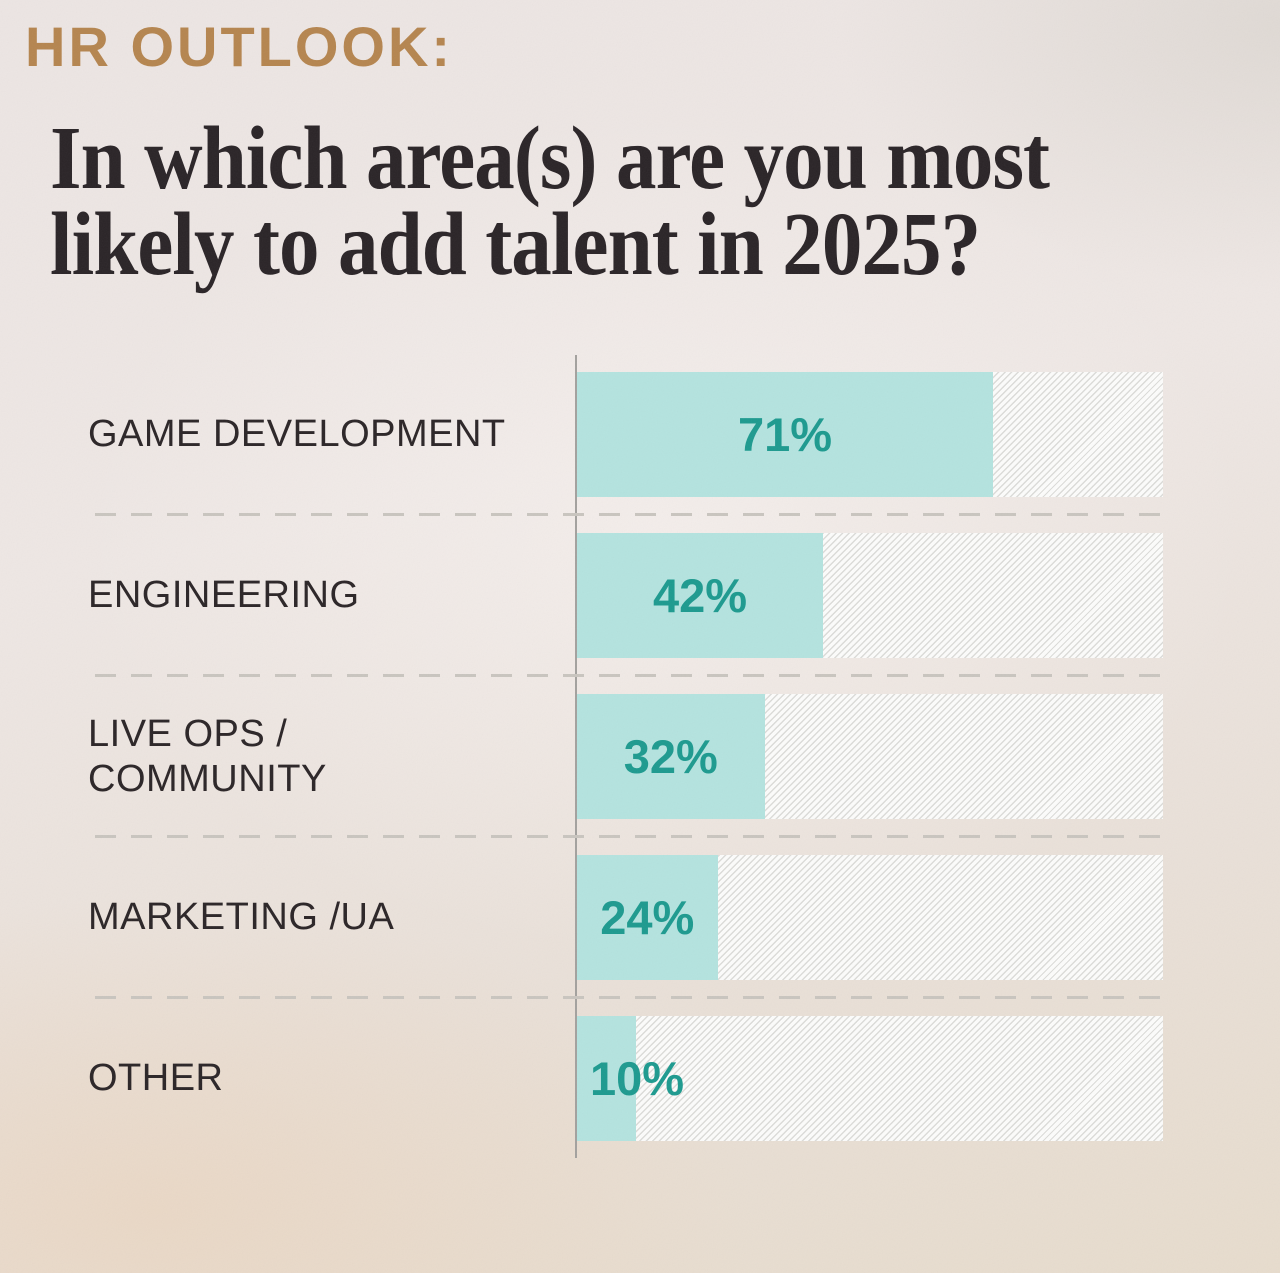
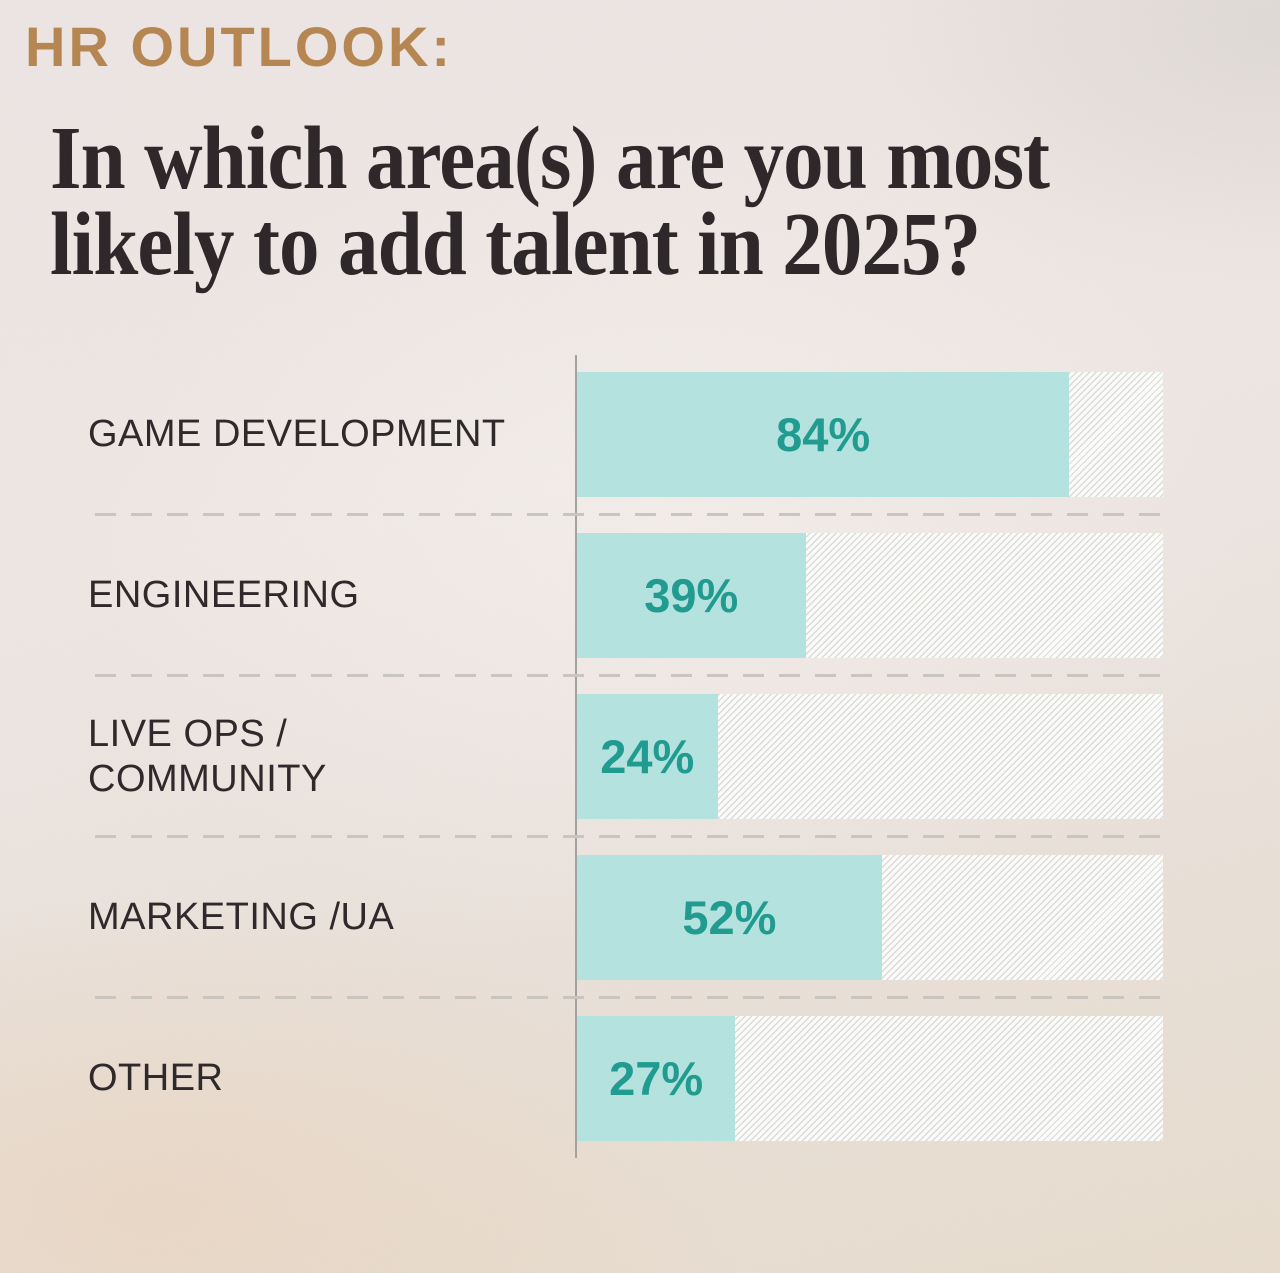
GAME DEVELOPMENT: 71% -> 84%
ENGINEERING: 42% -> 39%
LIVE OPS / COMMUNITY: 32% -> 24%
MARKETING /UA: 24% -> 52%
OTHER: 10% -> 27%
